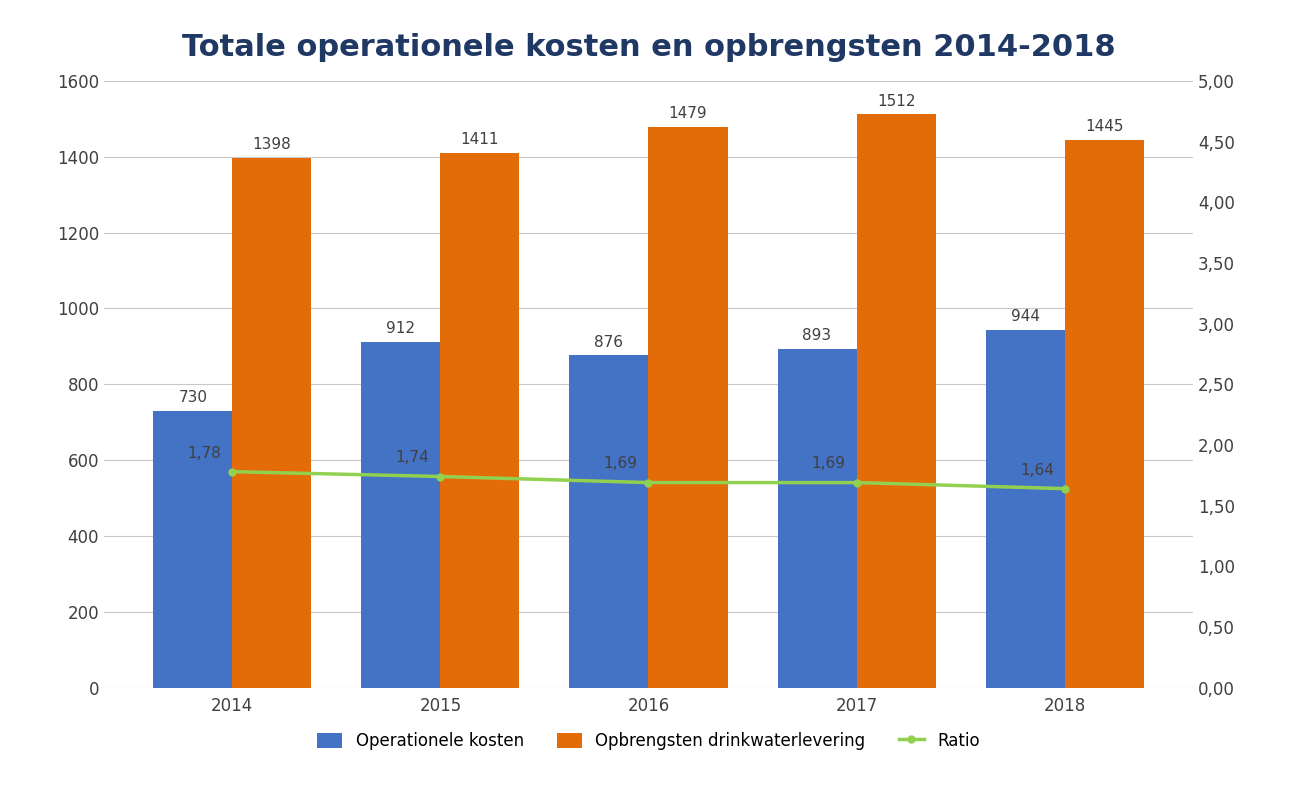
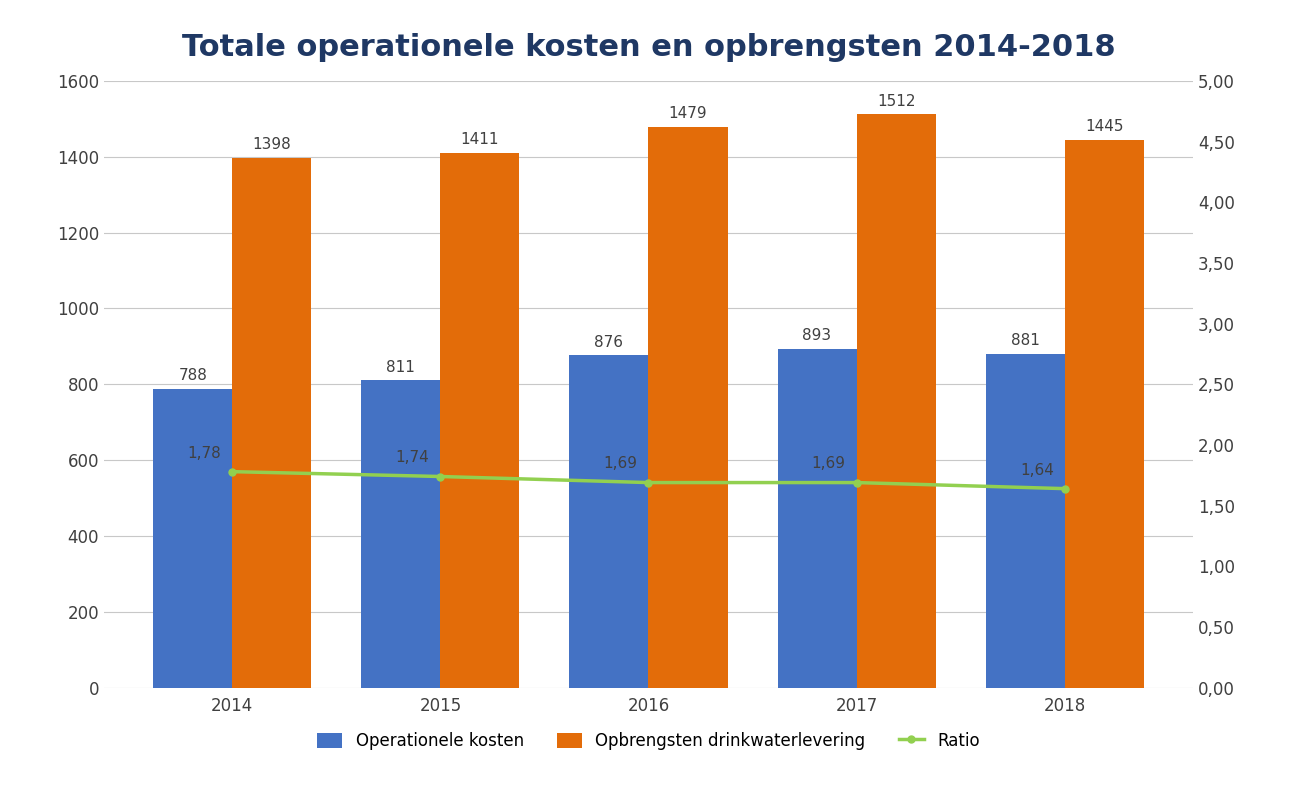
Operationele kosten/2014: 730 -> 788
Operationele kosten/2015: 912 -> 811
Operationele kosten/2018: 944 -> 881
